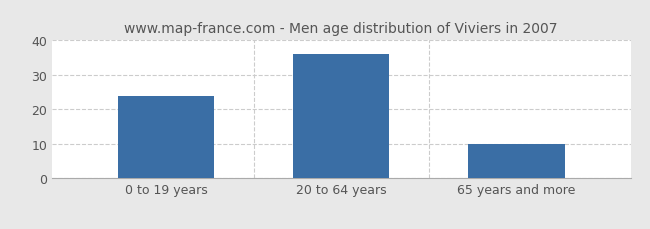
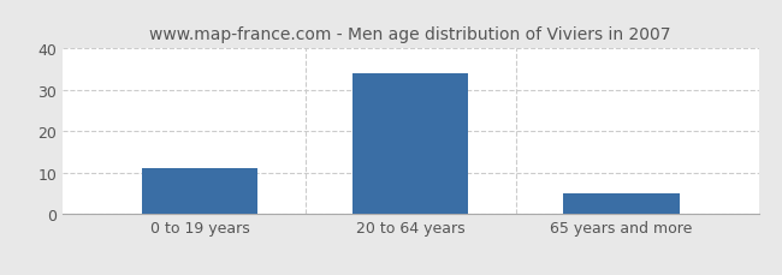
0 to 19 years: 24 -> 11
20 to 64 years: 36 -> 34
65 years and more: 10 -> 5
